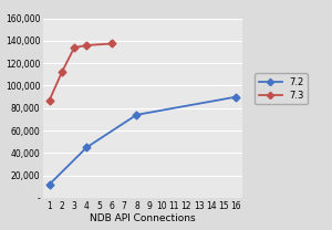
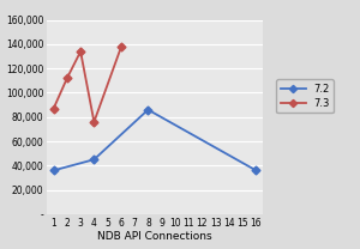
7.2/1: 12,000 -> 36,000
7.3/4: 136,000 -> 76,000
7.2/8: 74,000 -> 86,000
7.2/16: 90,000 -> 36,000
